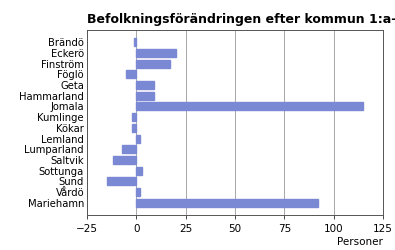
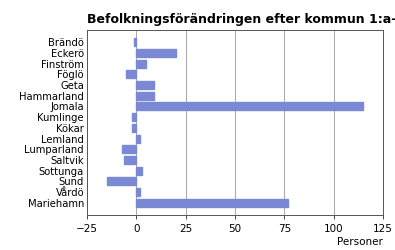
Finström: 17 -> 5
Saltvik: -12 -> -6
Mariehamn: 92 -> 77
